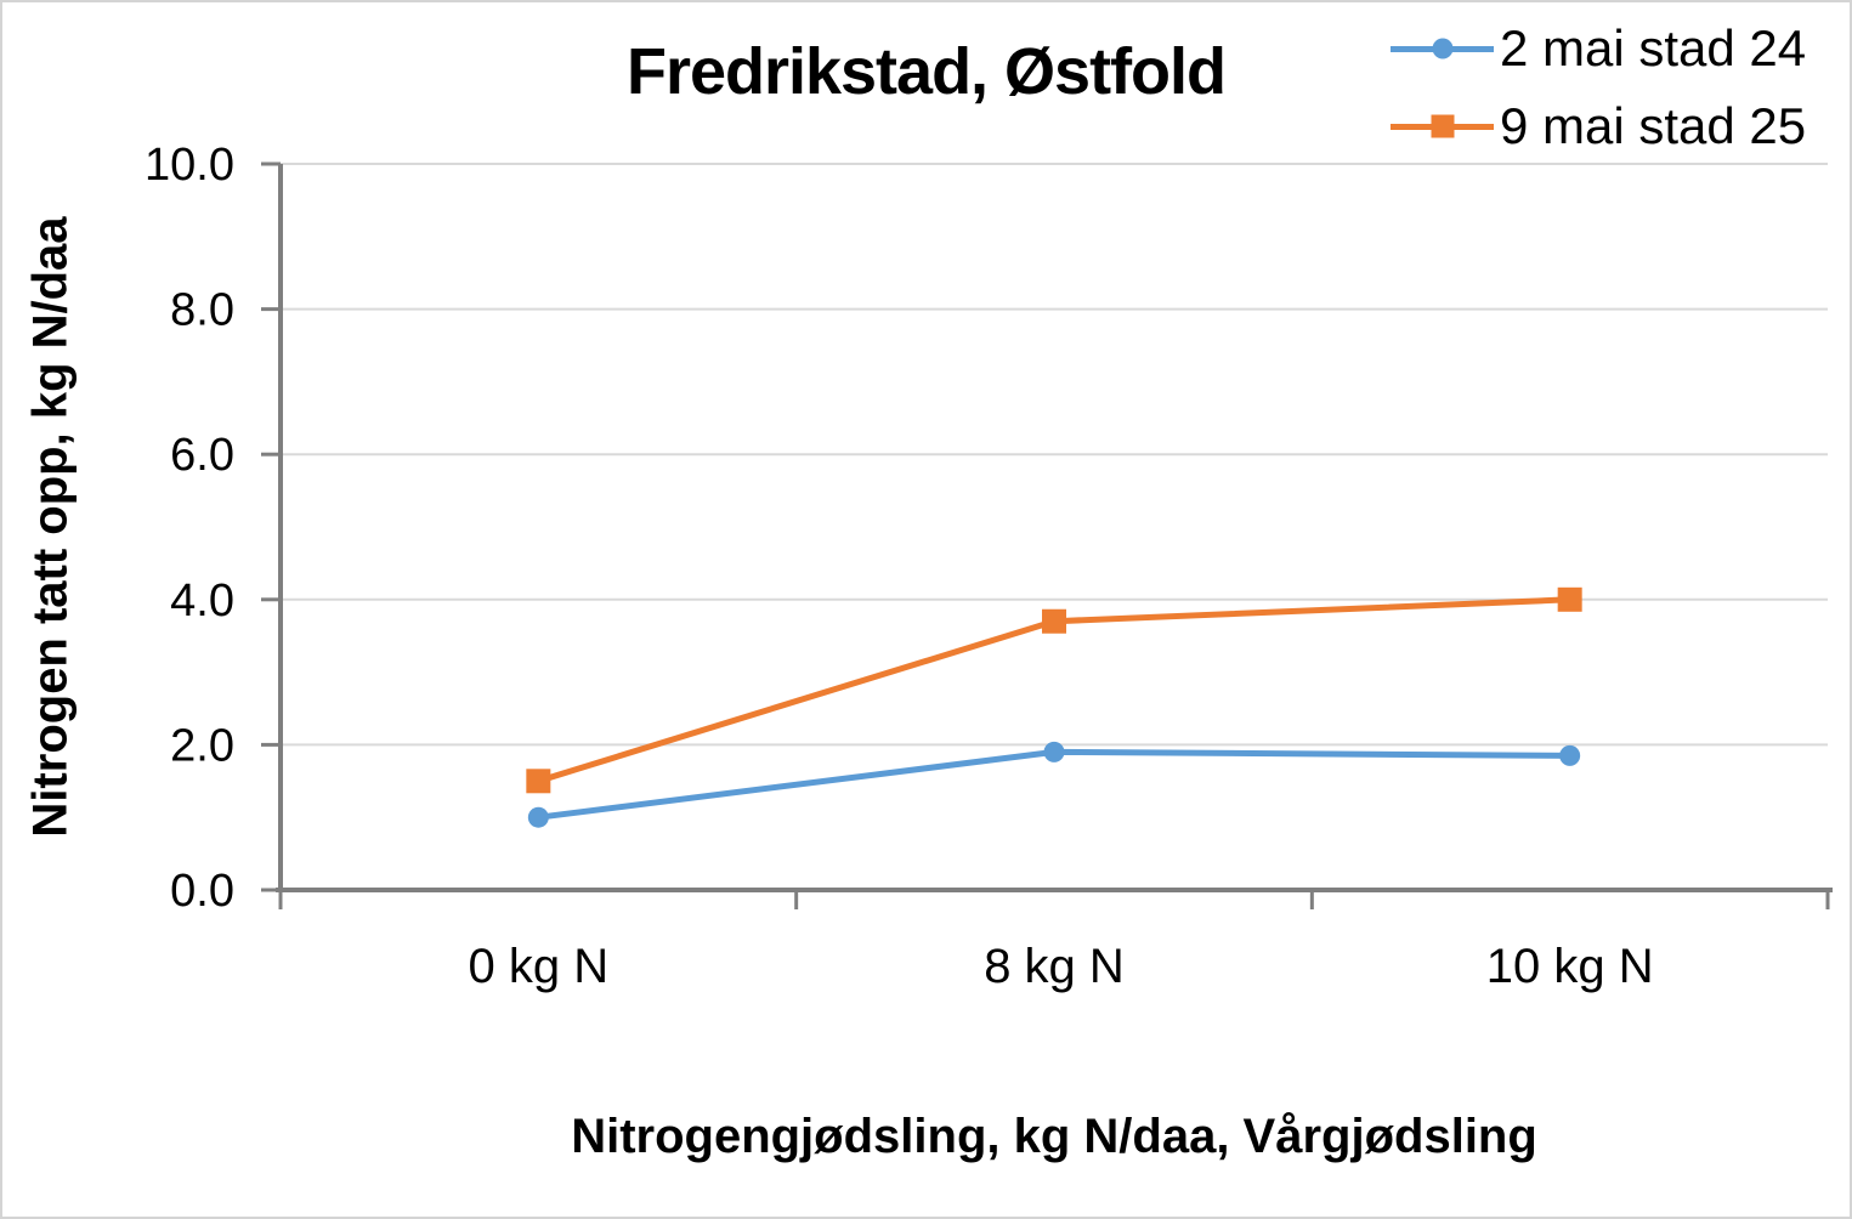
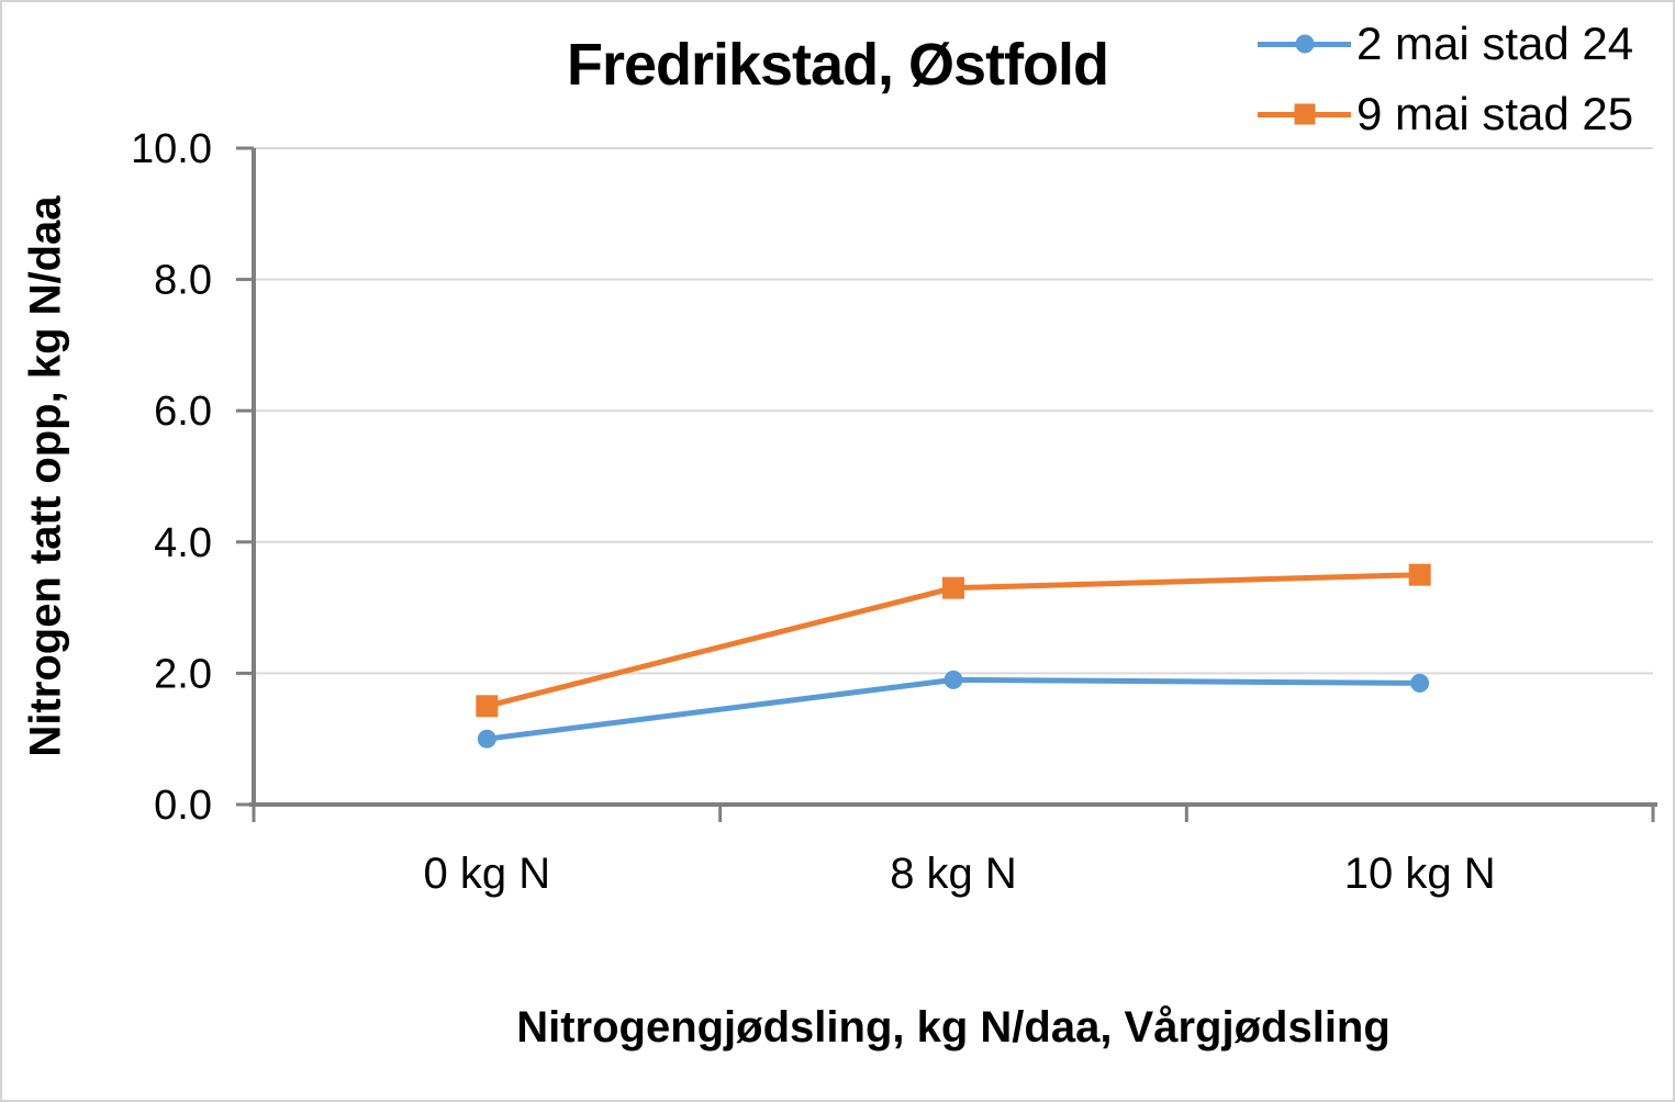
9 mai stad 25/8 kg N: 3.7 -> 3.3
9 mai stad 25/10 kg N: 4.0 -> 3.5
